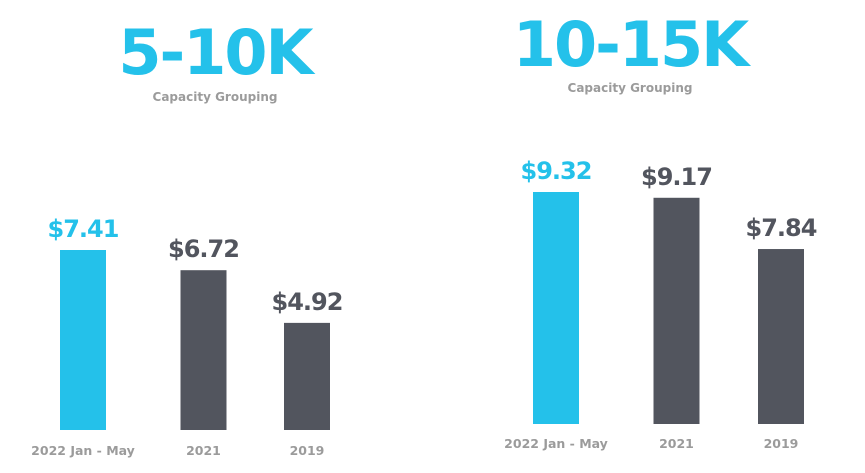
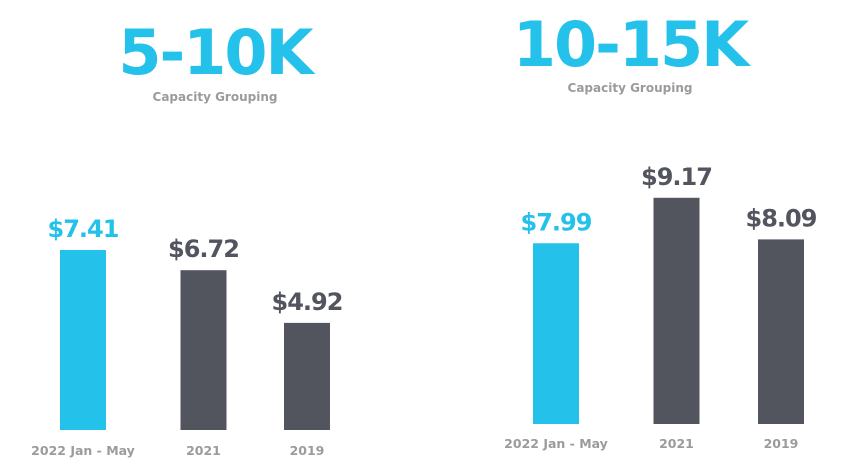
10-15K/2022 Jan - May: $9.32 -> $7.99
10-15K/2019: $7.84 -> $8.09
